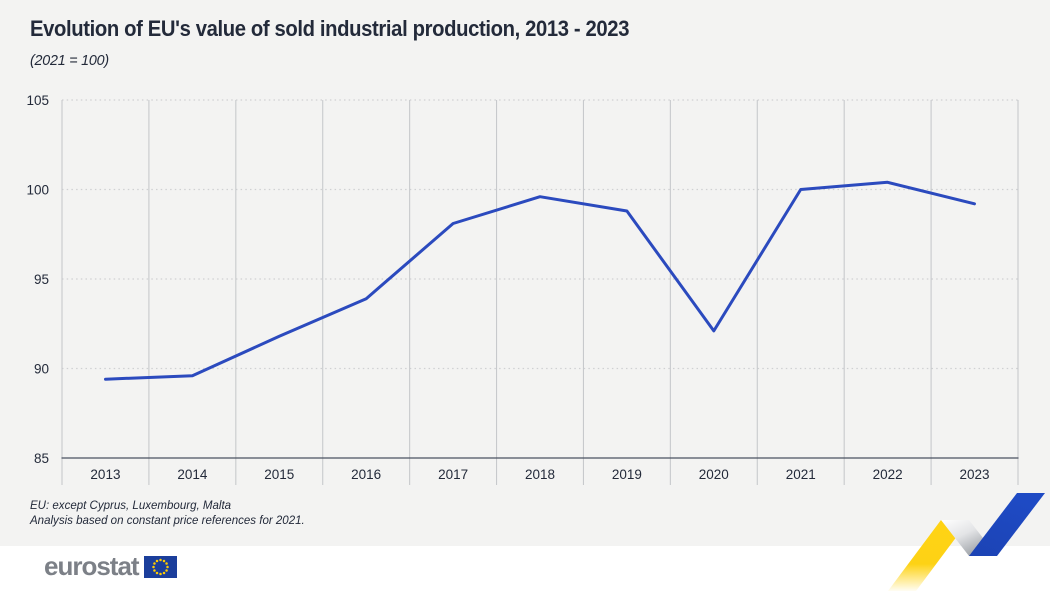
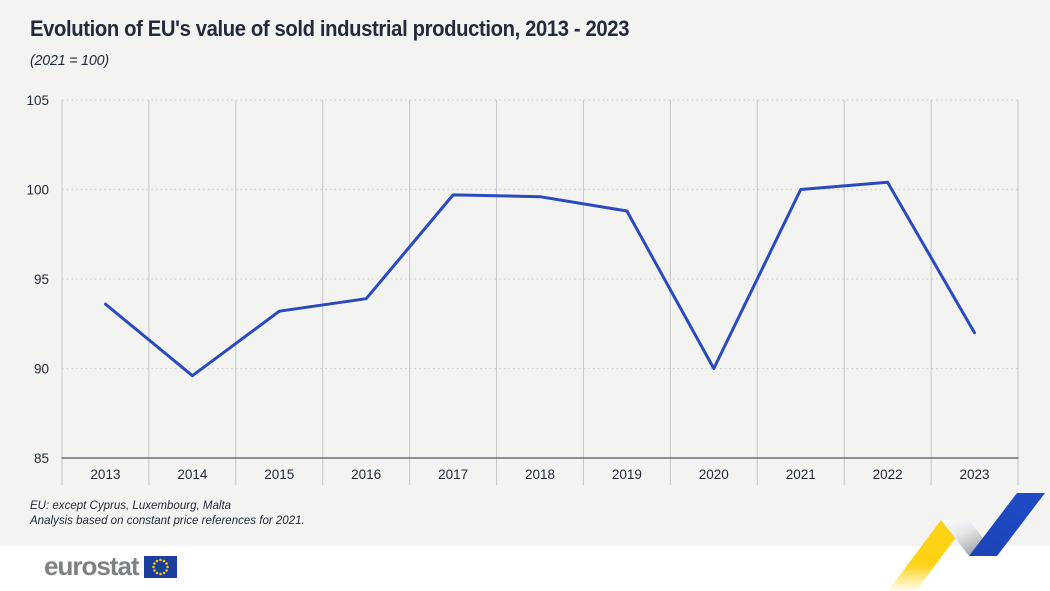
2013: 89.4 -> 93.6
2015: 91.8 -> 93.2
2017: 98.1 -> 99.7
2020: 92.1 -> 90.0
2023: 99.2 -> 92.0
